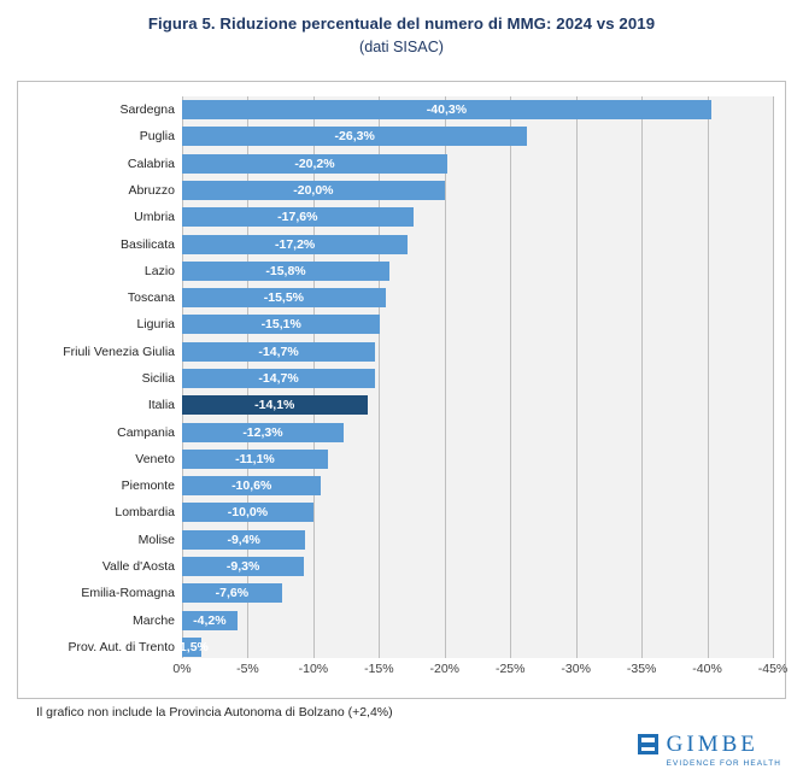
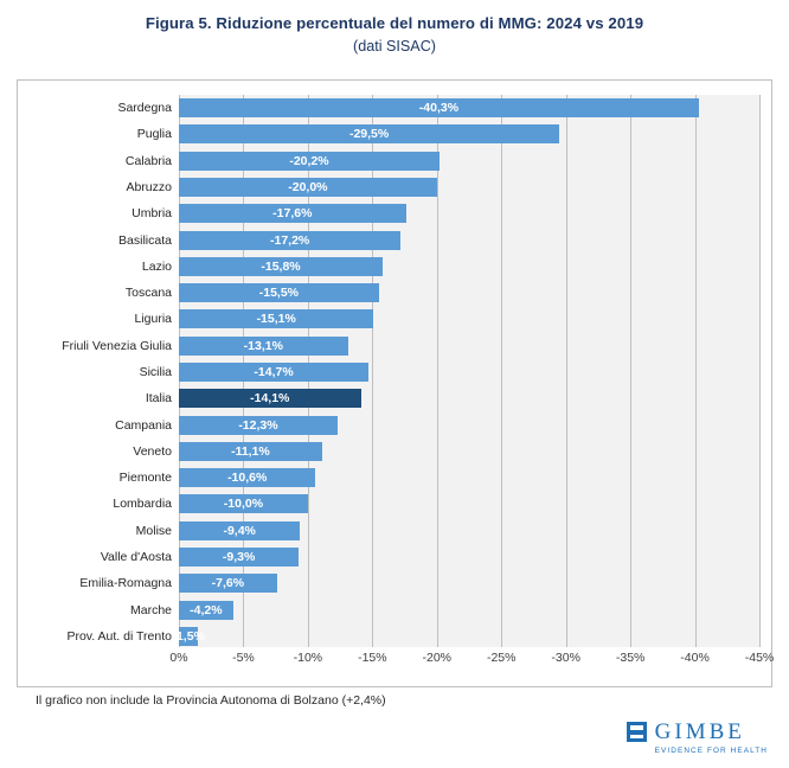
Puglia: -26,3% -> -29,5%
Friuli Venezia Giulia: -14,7% -> -13,1%
